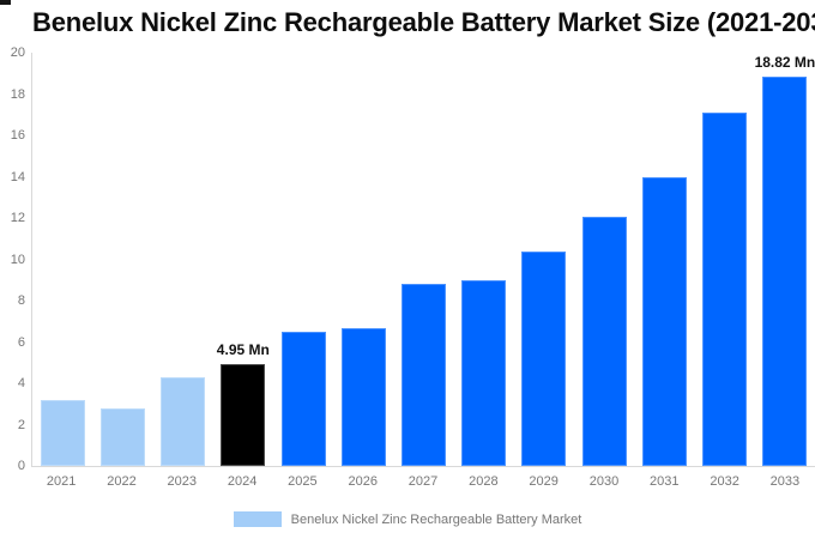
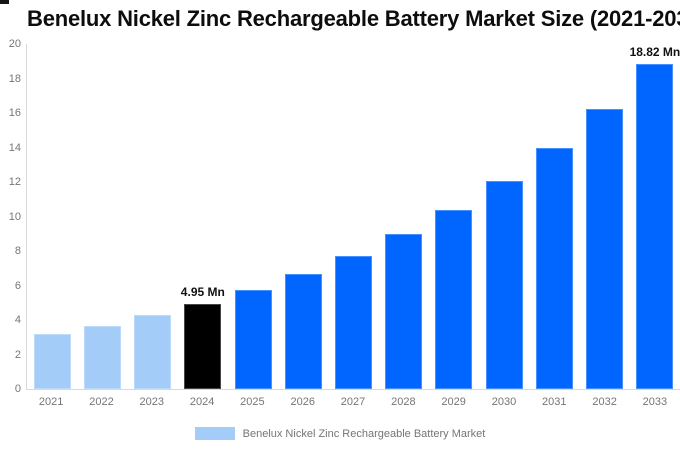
2022: 2.8 -> 3.7
2025: 6.5 -> 5.7
2027: 8.8 -> 7.7
2032: 17.1 -> 16.2
